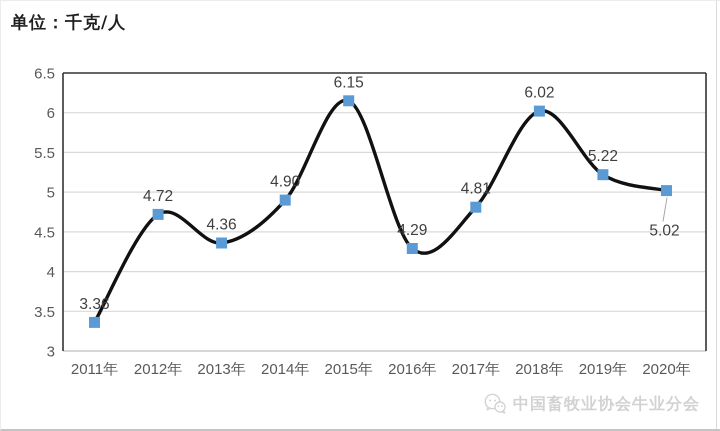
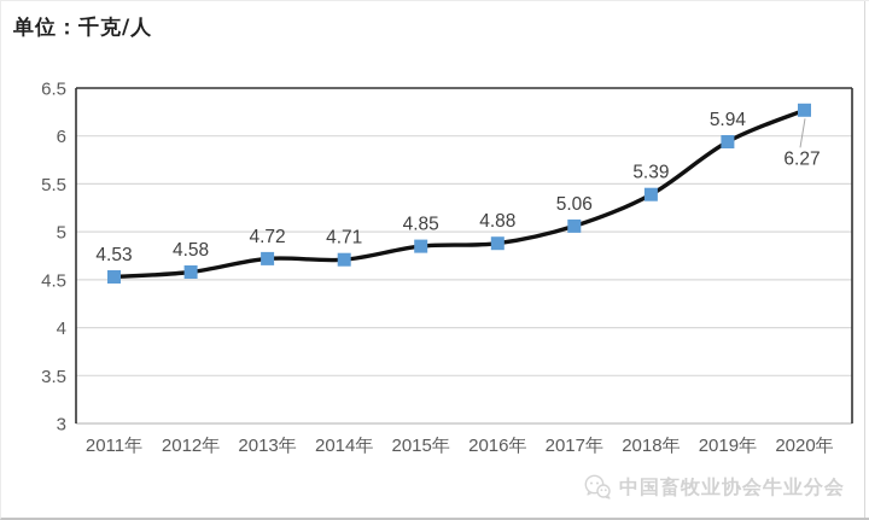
2011年: 3.36 -> 4.53
2012年: 4.72 -> 4.58
2013年: 4.36 -> 4.72
2014年: 4.90 -> 4.71
2015年: 6.15 -> 4.85
2016年: 4.29 -> 4.88
2017年: 4.81 -> 5.06
2018年: 6.02 -> 5.39
2019年: 5.22 -> 5.94
2020年: 5.02 -> 6.27
